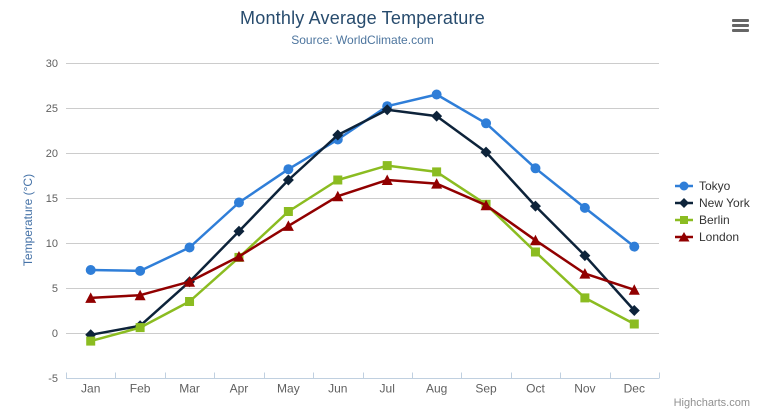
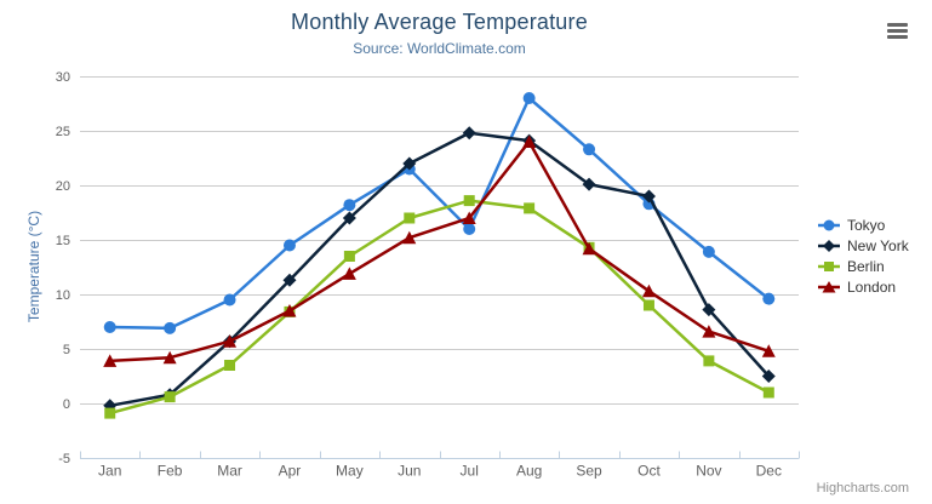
Tokyo/Jul: 25 -> 16
Tokyo/Aug: 26 -> 28
London/Aug: 17 -> 24
New York/Oct: 14 -> 19
